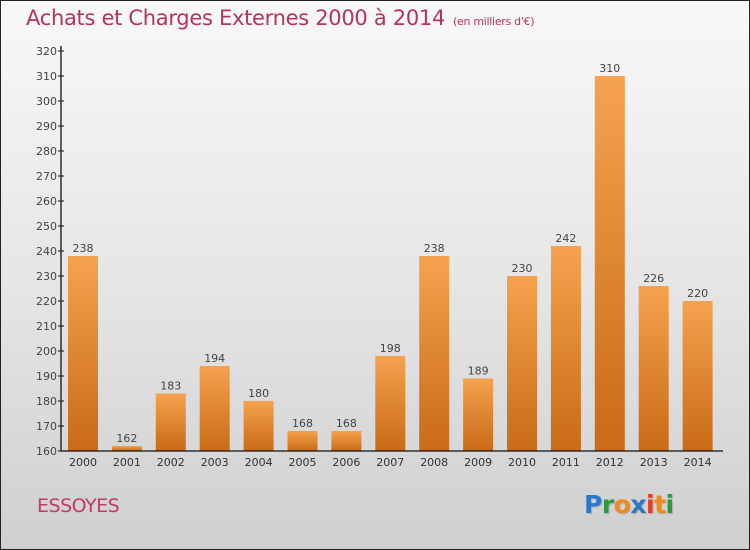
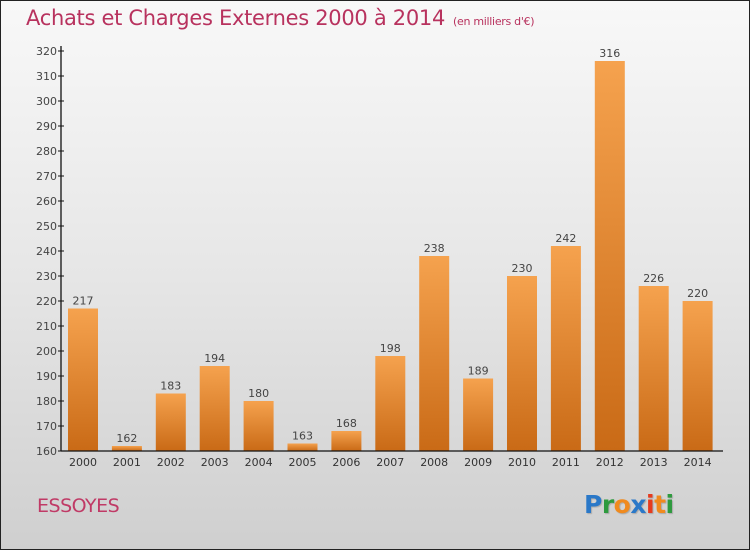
2000: 238 -> 217
2005: 168 -> 163
2012: 310 -> 316
